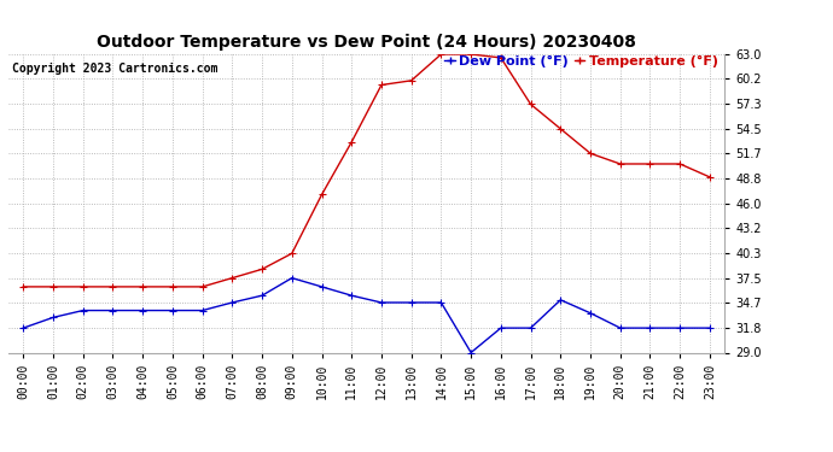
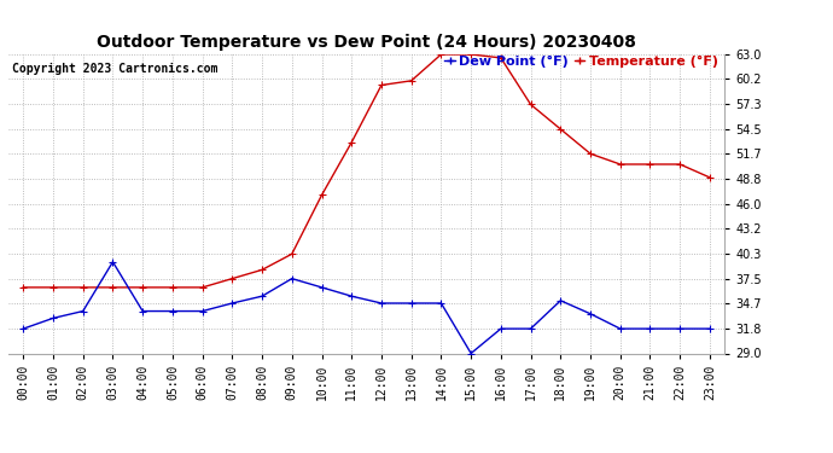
Dew Point (°F)/03:00: 33.8 -> 39.4
